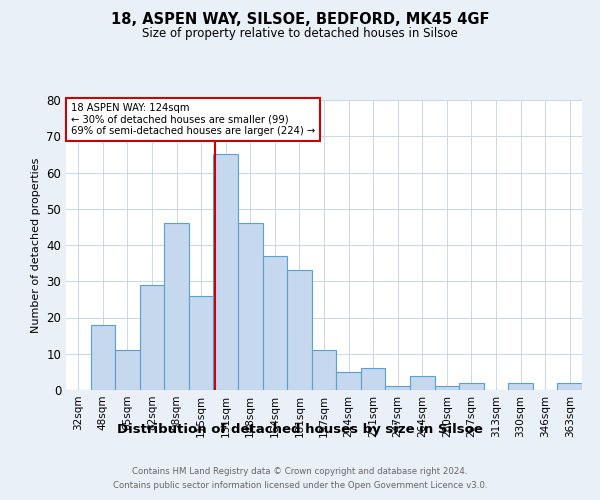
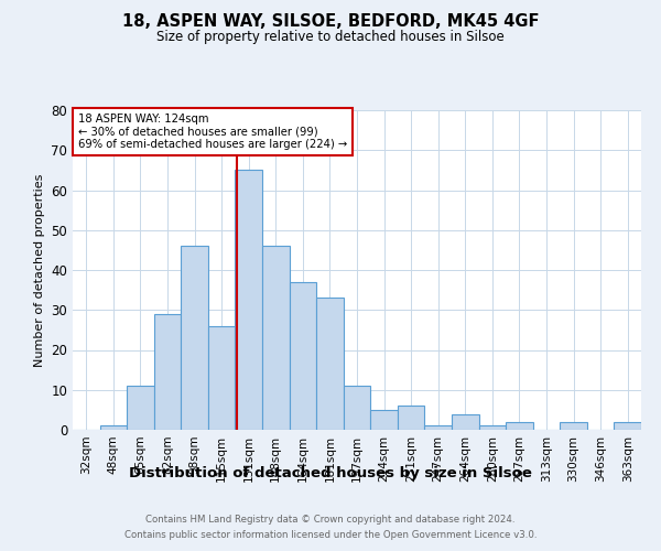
48sqm: 18 -> 1
